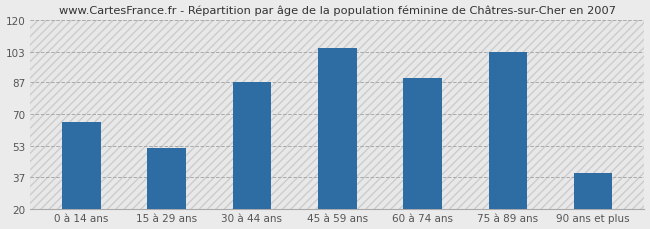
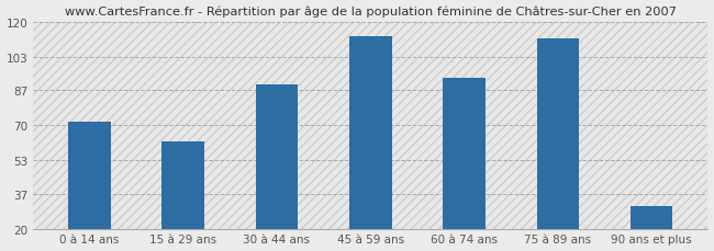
0 à 14 ans: 66 -> 72
15 à 29 ans: 52 -> 62
30 à 44 ans: 87 -> 90
45 à 59 ans: 105 -> 113
60 à 74 ans: 89 -> 93
75 à 89 ans: 103 -> 112
90 ans et plus: 39 -> 31
